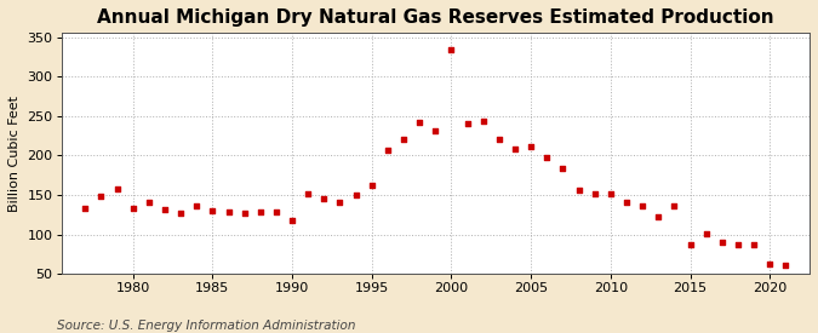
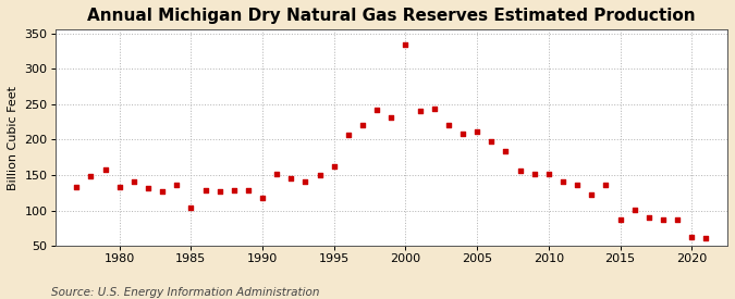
1985: 130 -> 104
